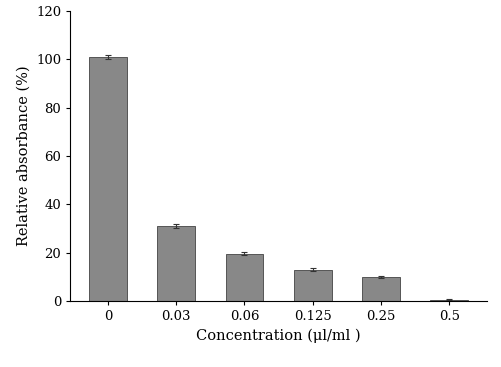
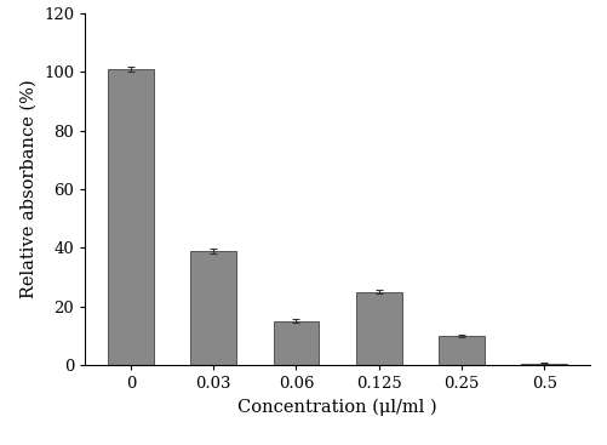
0.03: 31.0 -> 39.0
0.06: 19.5 -> 15.0
0.125: 13.0 -> 25.0
